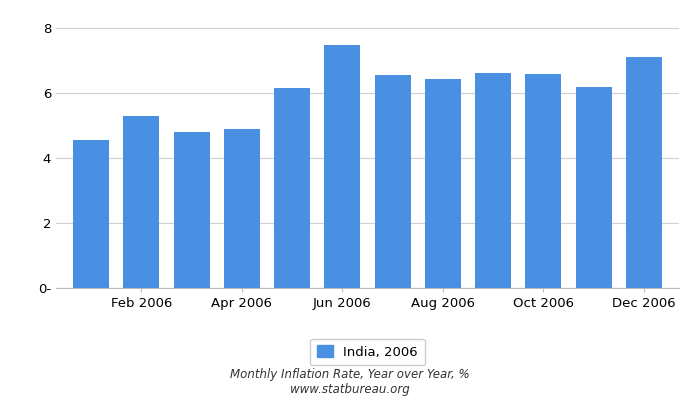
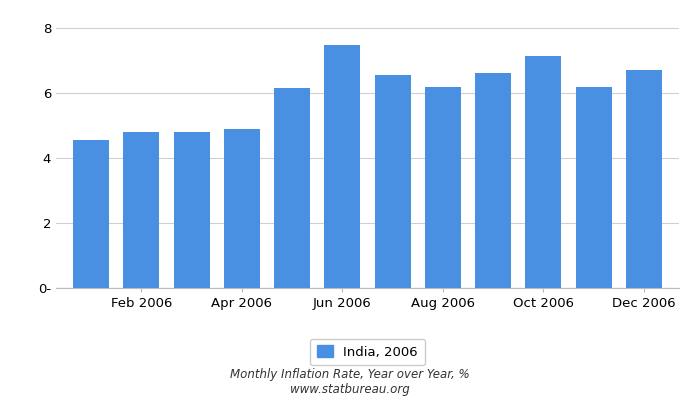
Feb 2006: 5.30 -> 4.80
Aug 2006: 6.45 -> 6.18
Oct 2006: 6.60 -> 7.15
Dec 2006: 7.10 -> 6.72
